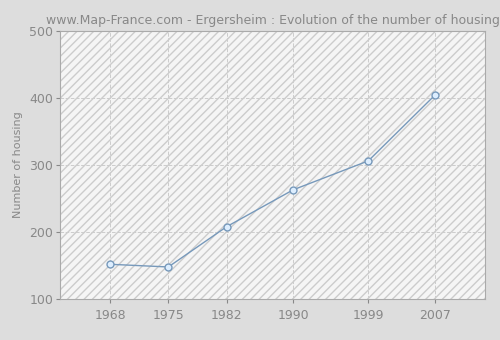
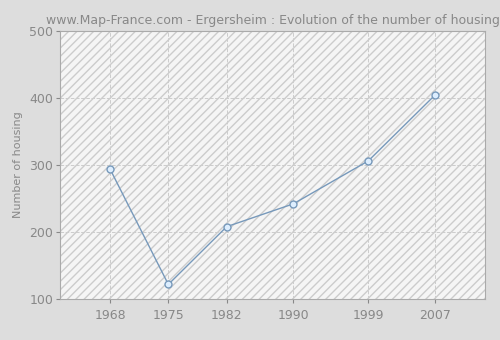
1968: 152 -> 294
1975: 148 -> 122
1990: 263 -> 242
